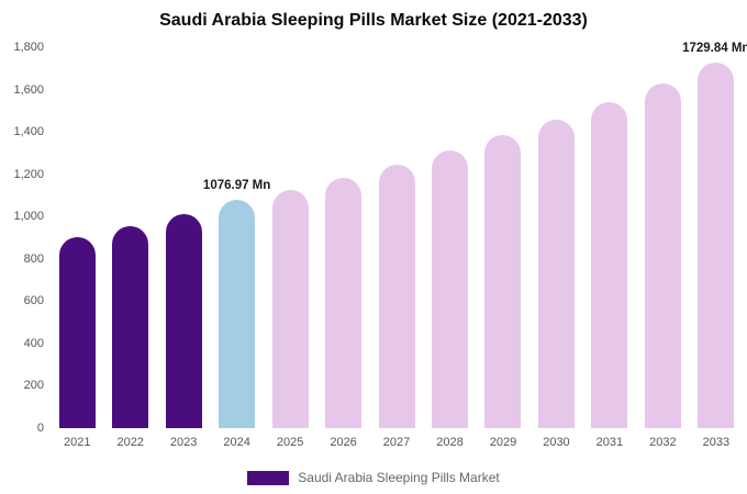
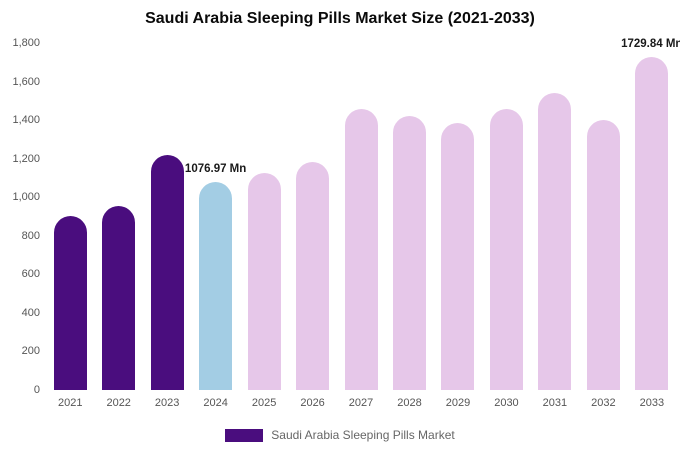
2023: 1010 -> 1220
2027: 1240 -> 1460
2028: 1310 -> 1420
2032: 1630 -> 1400
